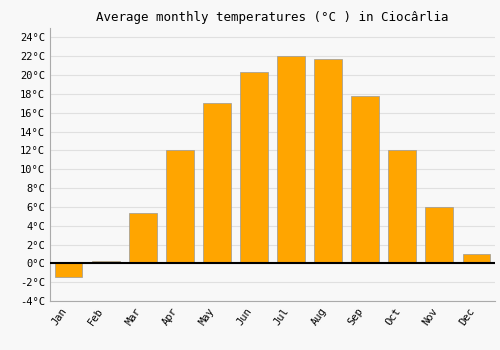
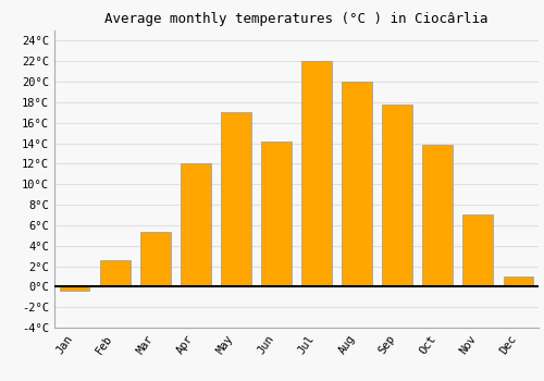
Jan: -1.5°C -> -0.4°C
Feb: 0.3°C -> 2.6°C
Jun: 20.3°C -> 14.2°C
Aug: 21.7°C -> 20.0°C
Oct: 12.0°C -> 13.8°C
Nov: 6.0°C -> 7.0°C
